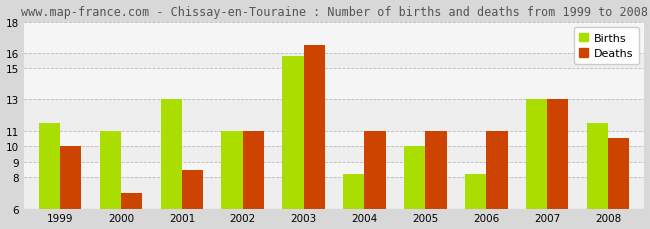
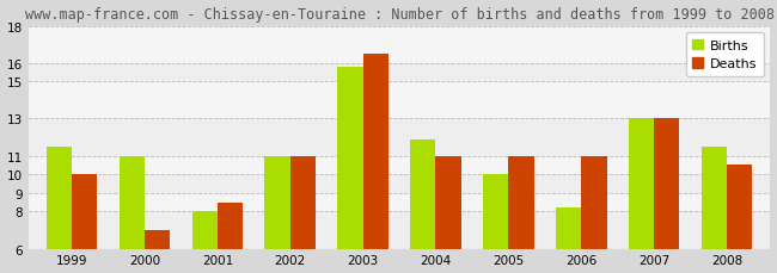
Births/2001: 13.0 -> 8.0
Births/2004: 8.2 -> 11.9
